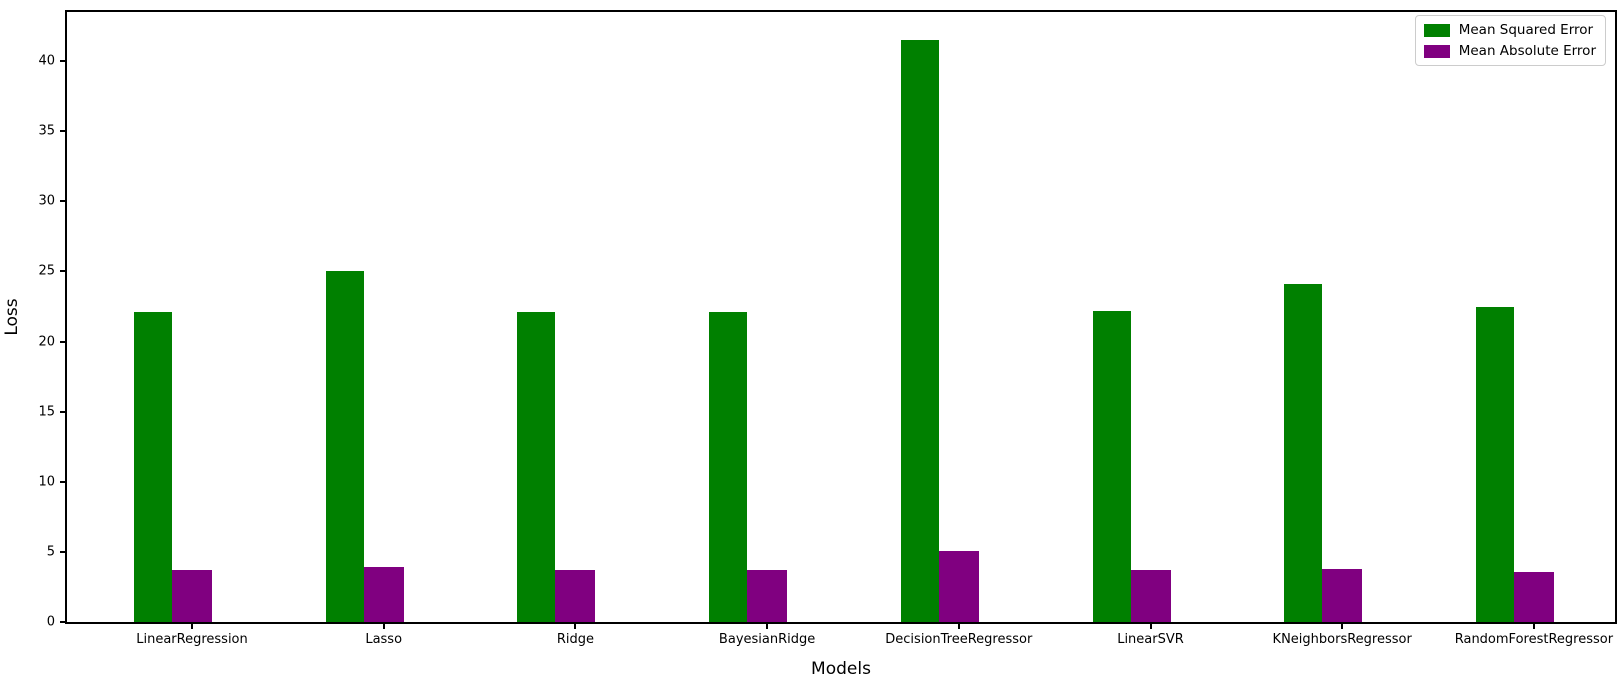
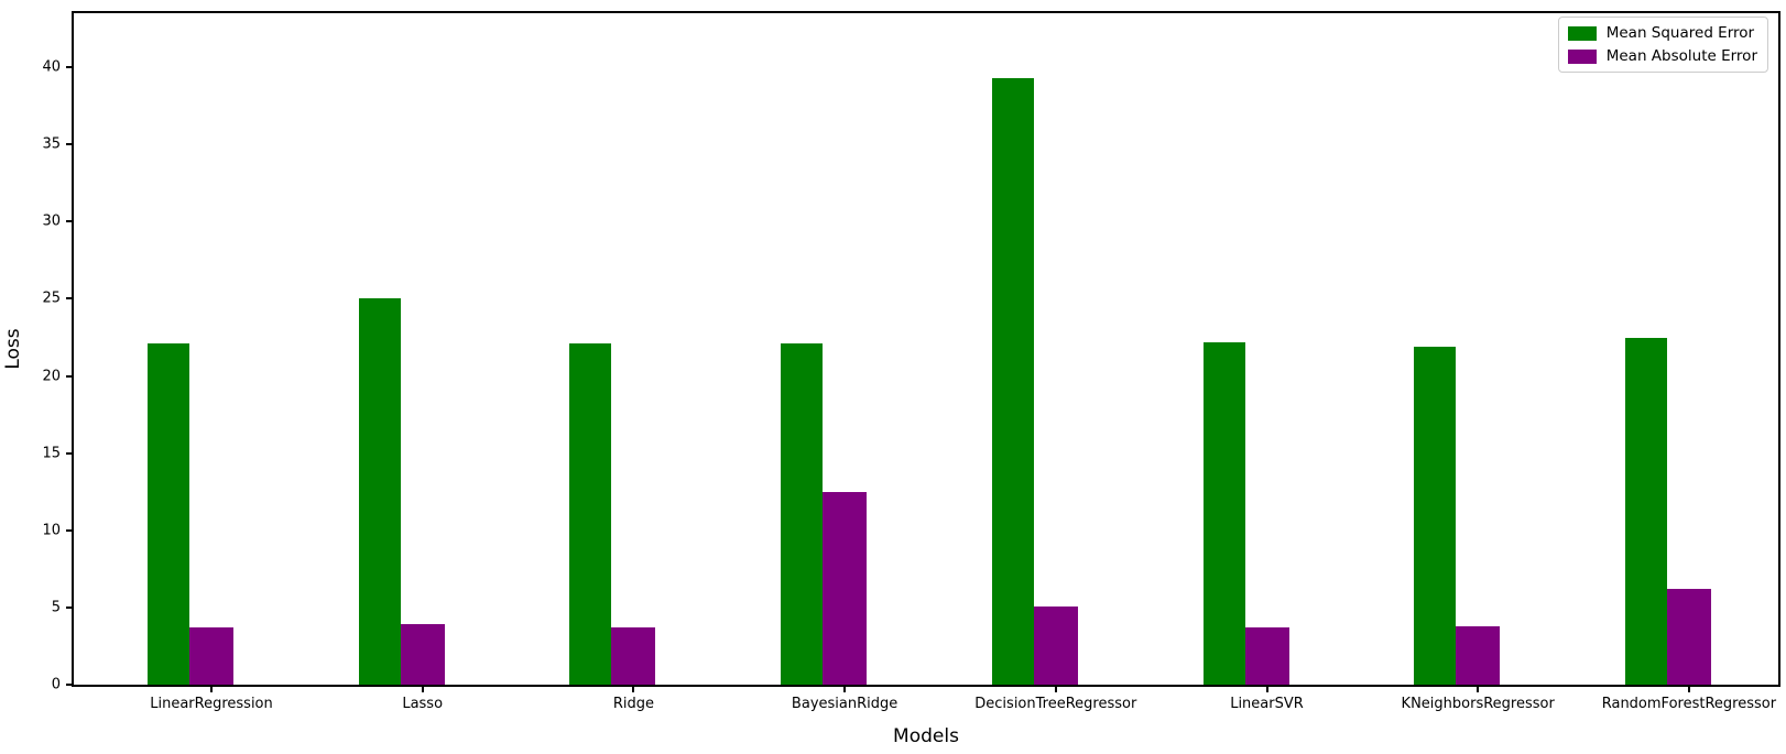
Mean Absolute Error/BayesianRidge: 3.7 -> 12.5
Mean Squared Error/DecisionTreeRegressor: 41.5 -> 39.3
Mean Squared Error/KNeighborsRegressor: 24.1 -> 21.9
Mean Absolute Error/RandomForestRegressor: 3.6 -> 6.2
